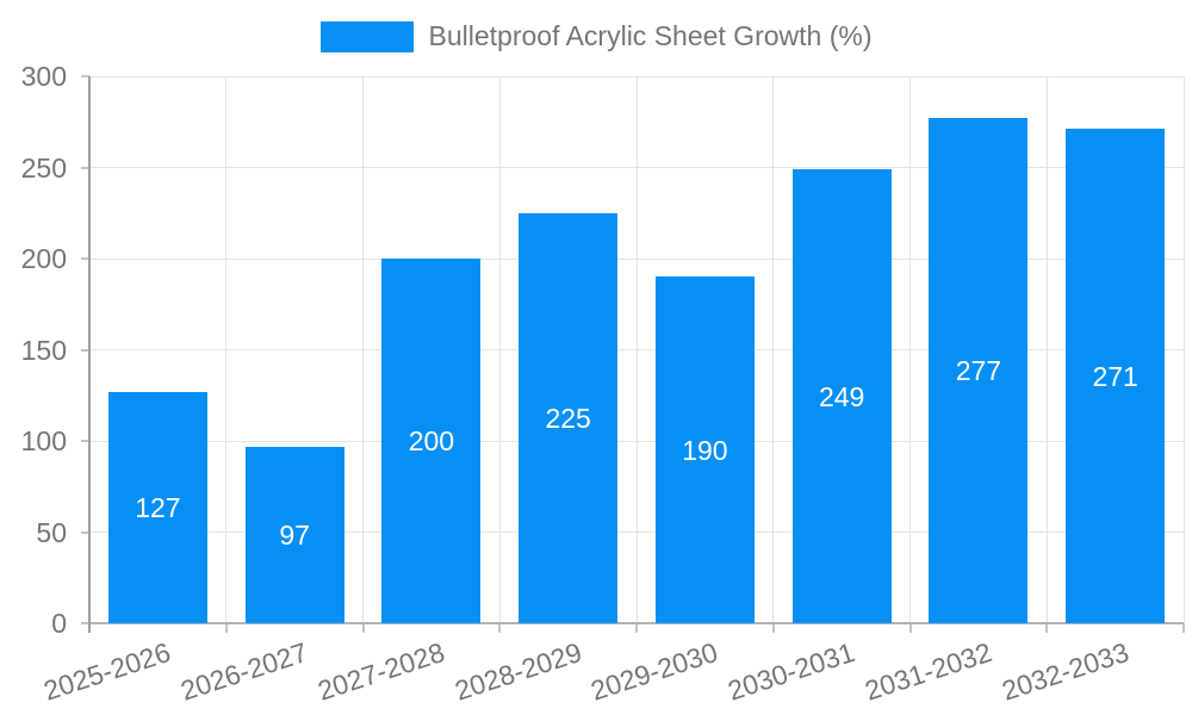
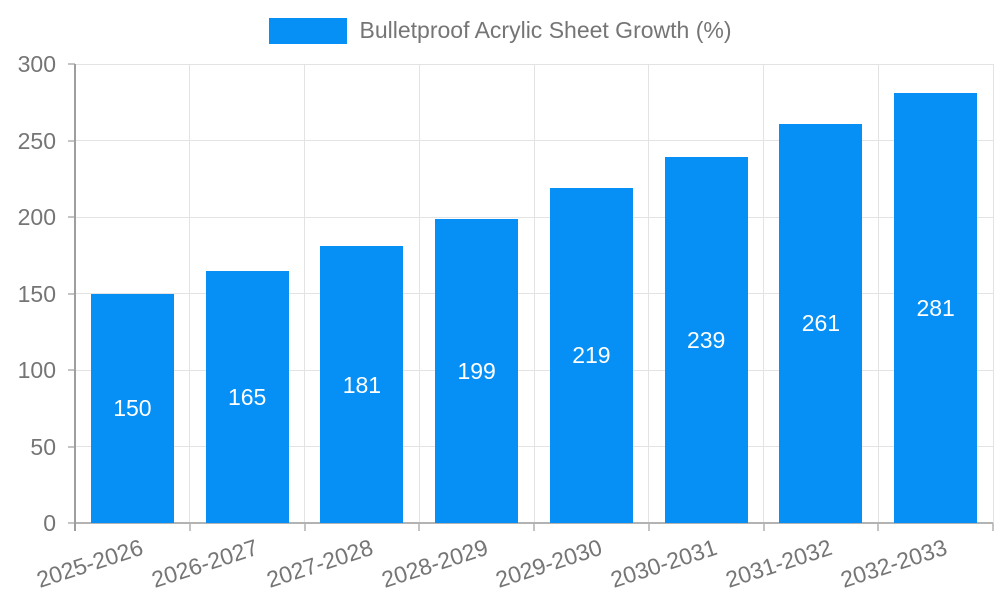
2025-2026: 127 -> 150
2026-2027: 97 -> 165
2027-2028: 200 -> 181
2028-2029: 225 -> 199
2029-2030: 190 -> 219
2030-2031: 249 -> 239
2031-2032: 277 -> 261
2032-2033: 271 -> 281
